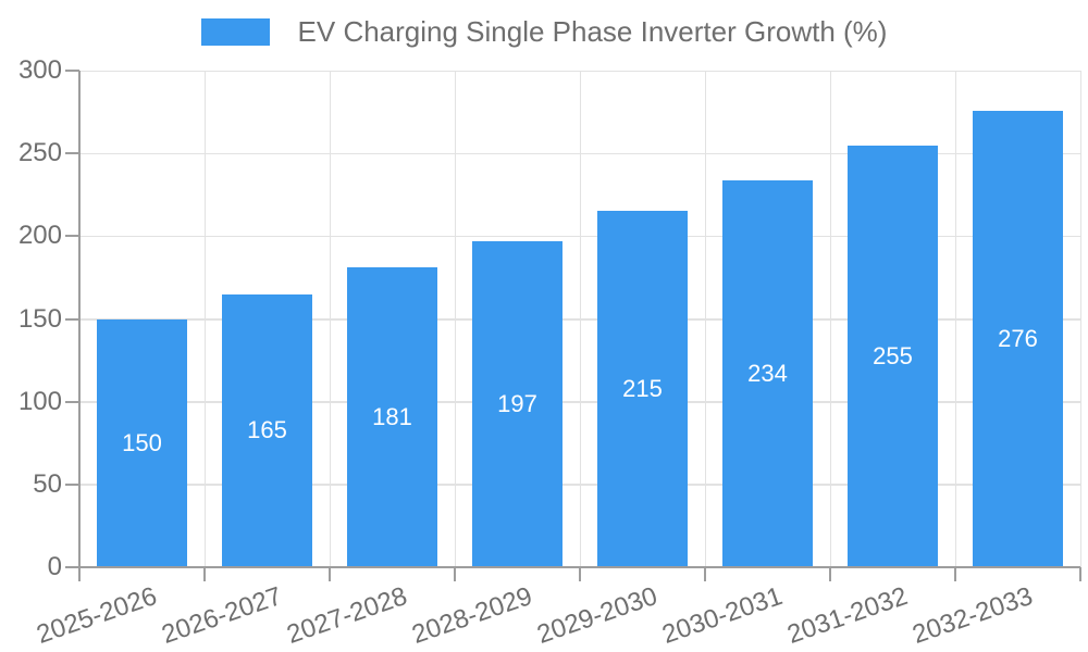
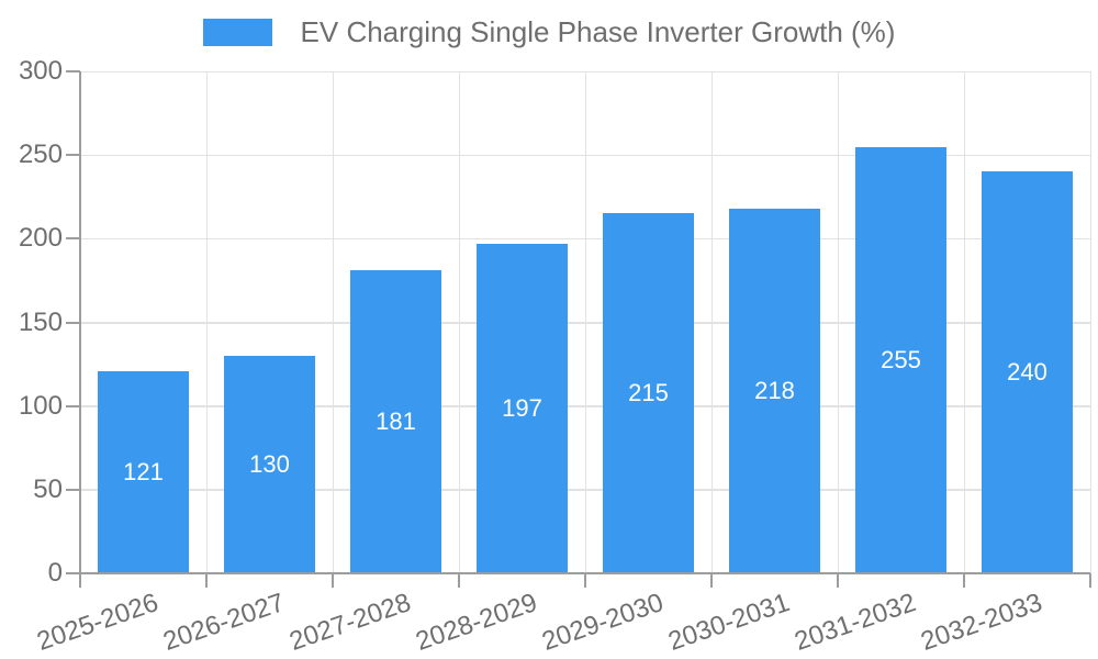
2025-2026: 150 -> 121
2026-2027: 165 -> 130
2030-2031: 234 -> 218
2032-2033: 276 -> 240
